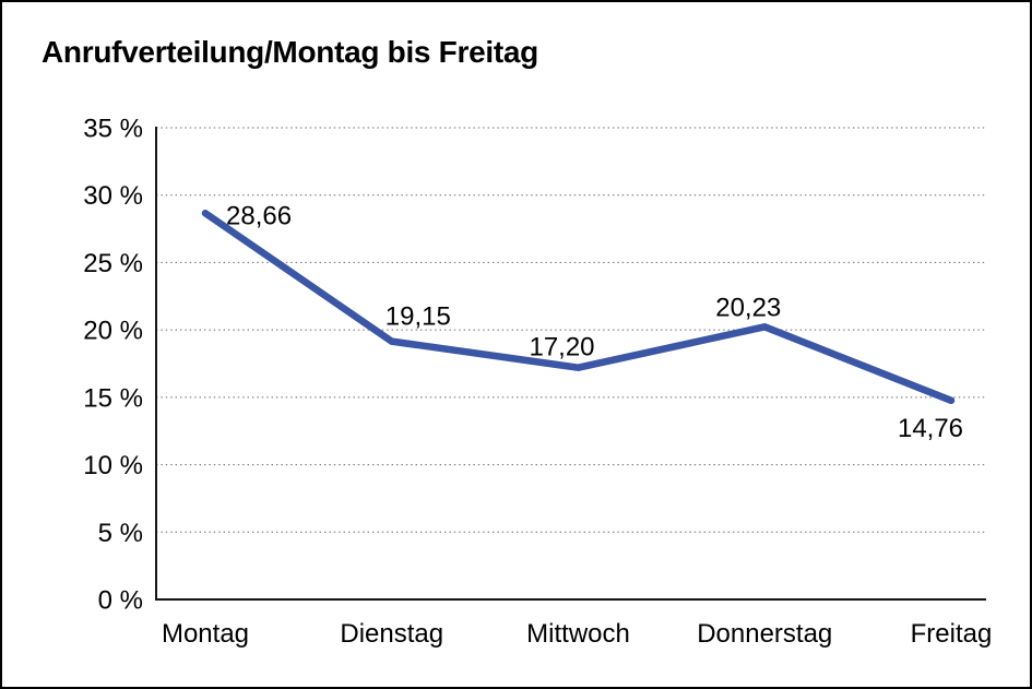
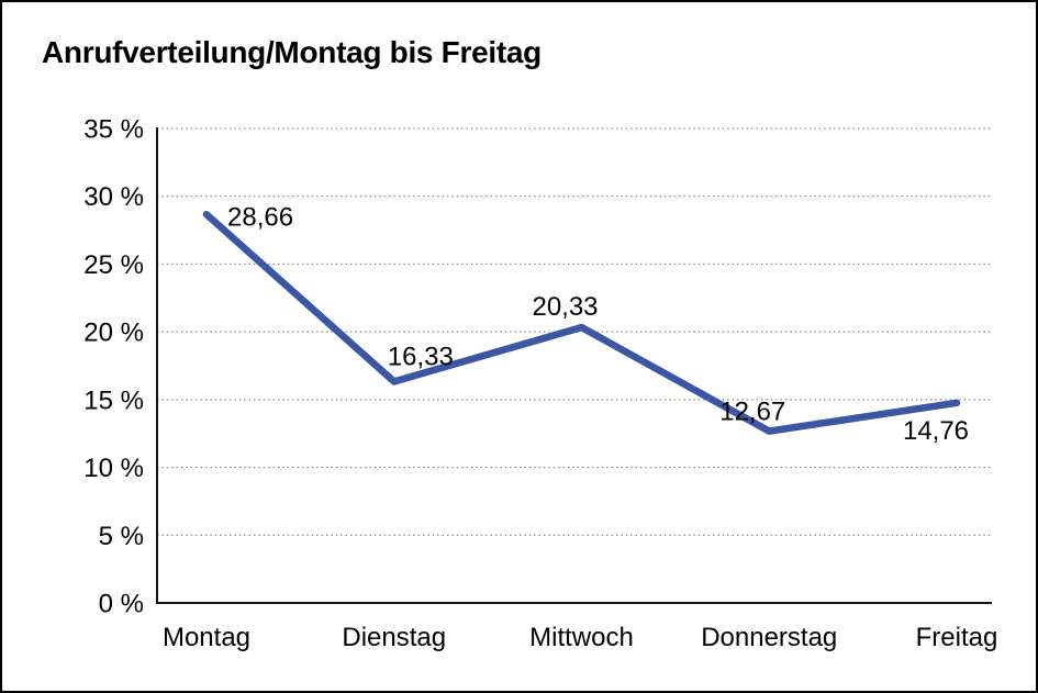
Dienstag: 19,15 -> 16,33
Mittwoch: 17,20 -> 20,33
Donnerstag: 20,23 -> 12,67
